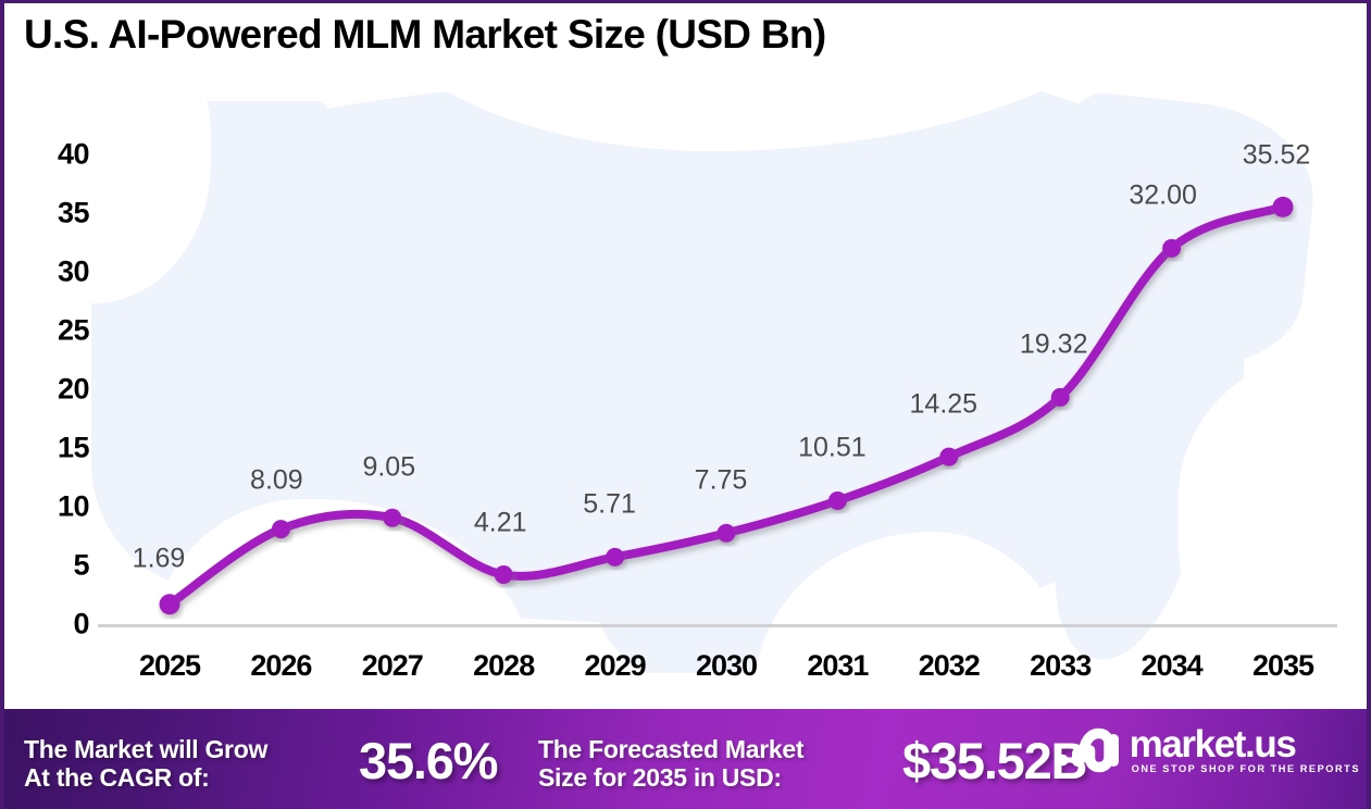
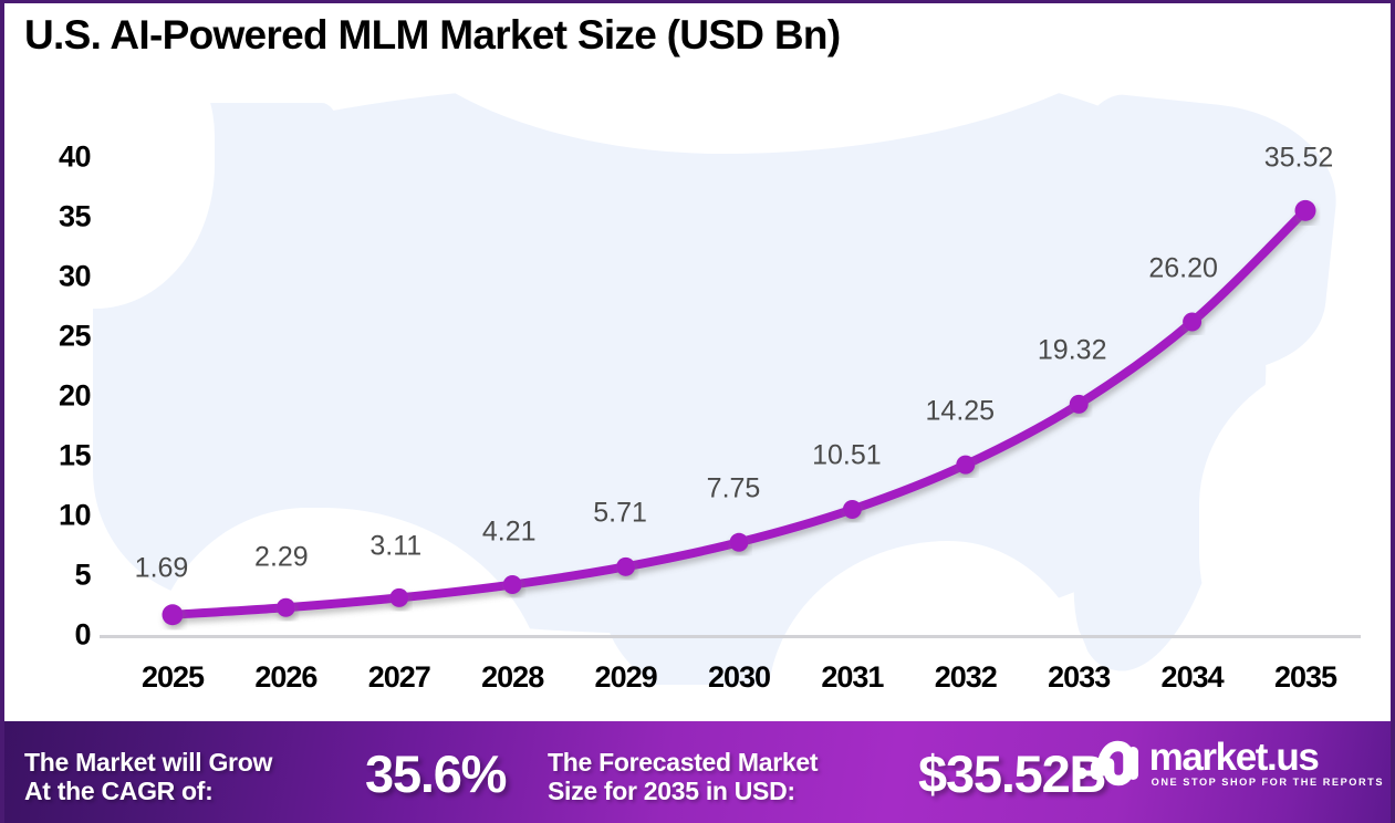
2026: 8.09 -> 2.29
2027: 9.05 -> 3.11
2034: 32.00 -> 26.20
